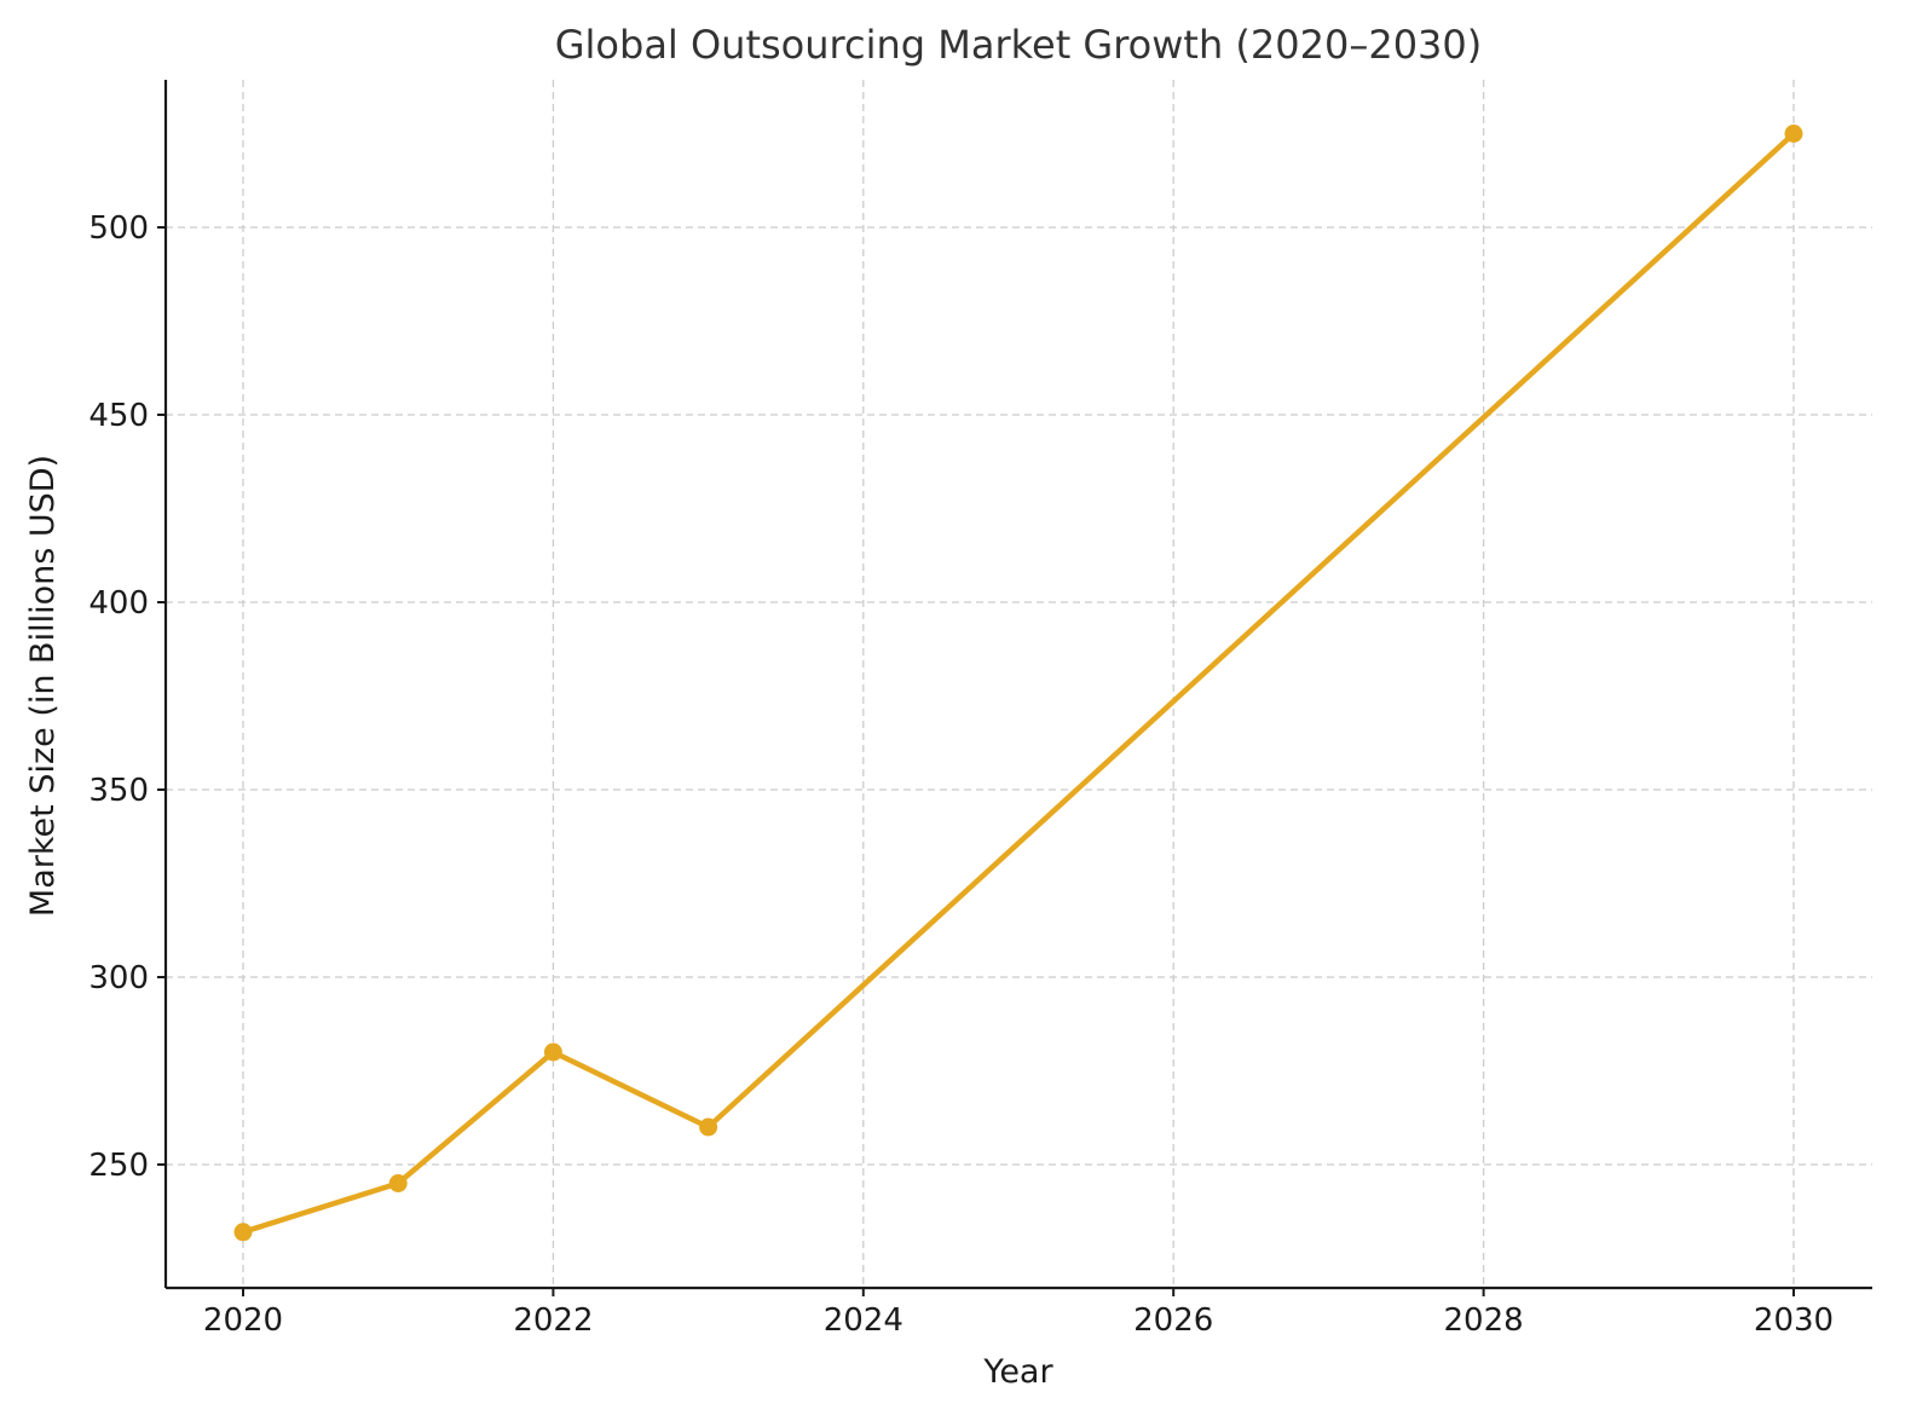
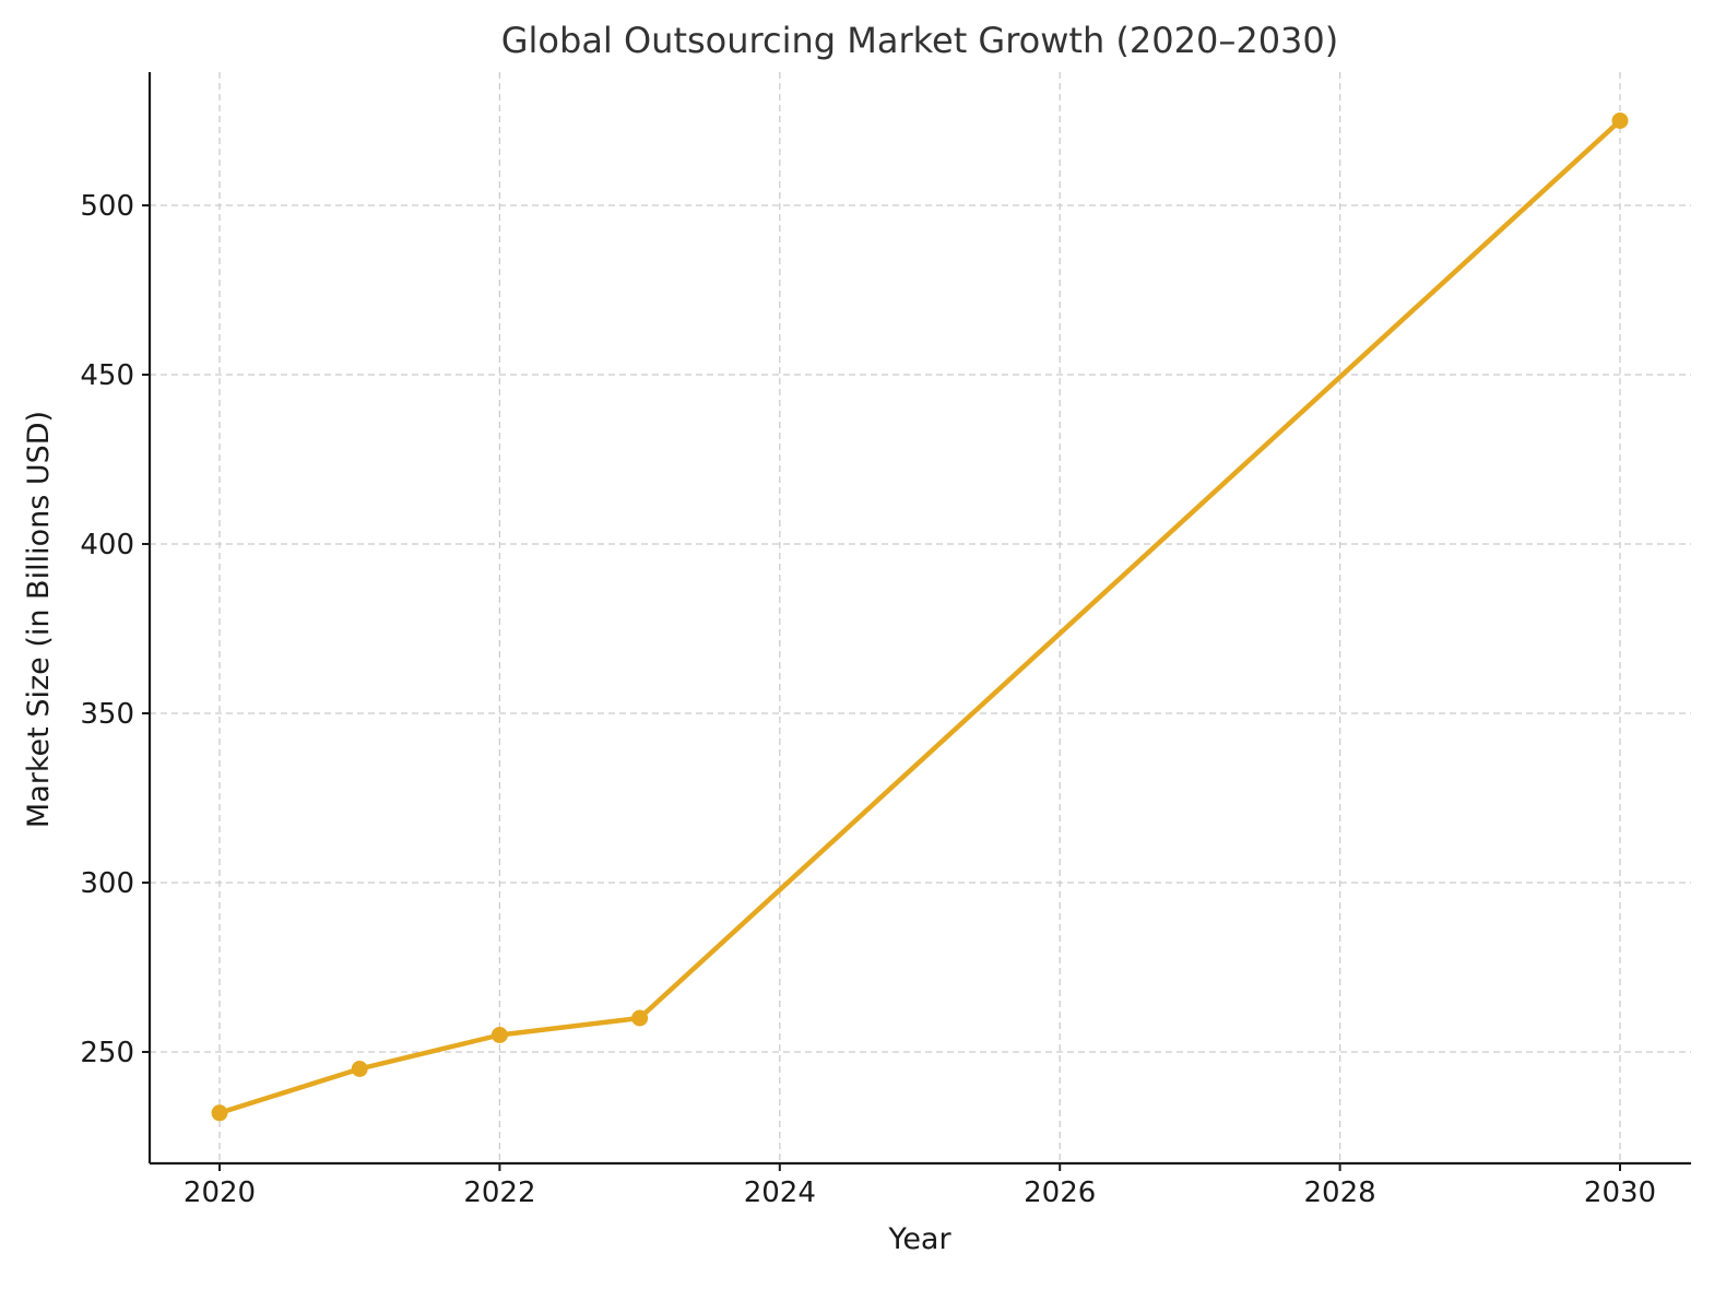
2022: 280 -> 255
